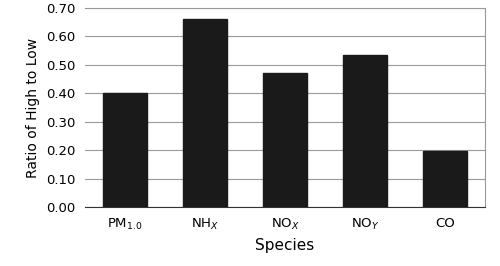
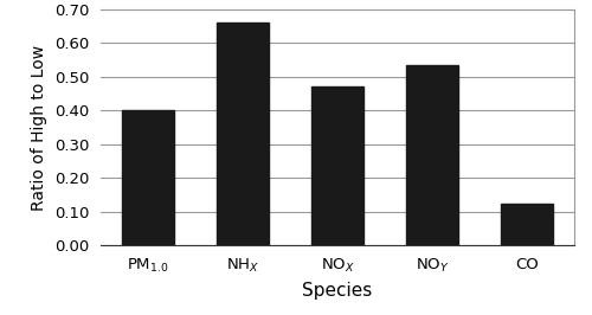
CO: 0.197 -> 0.125
